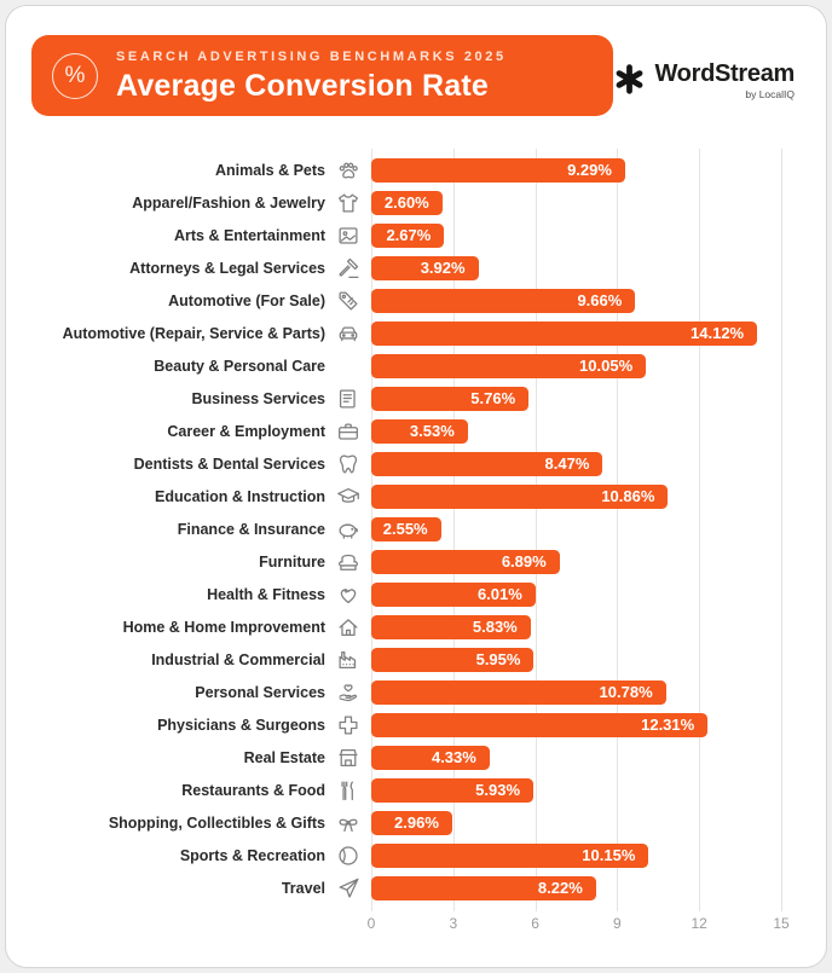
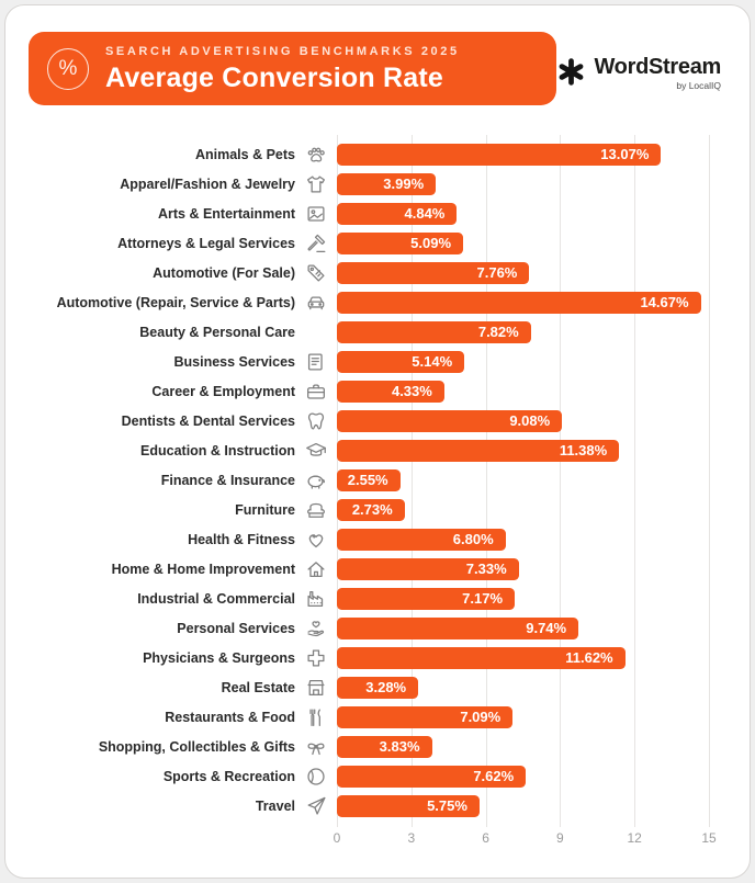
Animals & Pets: 9.29% -> 13.07%
Apparel/Fashion & Jewelry: 2.60% -> 3.99%
Arts & Entertainment: 2.67% -> 4.84%
Attorneys & Legal Services: 3.92% -> 5.09%
Automotive (For Sale): 9.66% -> 7.76%
Automotive (Repair, Service & Parts): 14.12% -> 14.67%
Beauty & Personal Care: 10.05% -> 7.82%
Business Services: 5.76% -> 5.14%
Career & Employment: 3.53% -> 4.33%
Dentists & Dental Services: 8.47% -> 9.08%
Education & Instruction: 10.86% -> 11.38%
Furniture: 6.89% -> 2.73%
Health & Fitness: 6.01% -> 6.80%
Home & Home Improvement: 5.83% -> 7.33%
Industrial & Commercial: 5.95% -> 7.17%
Personal Services: 10.78% -> 9.74%
Physicians & Surgeons: 12.31% -> 11.62%
Real Estate: 4.33% -> 3.28%
Restaurants & Food: 5.93% -> 7.09%
Shopping, Collectibles & Gifts: 2.96% -> 3.83%
Sports & Recreation: 10.15% -> 7.62%
Travel: 8.22% -> 5.75%
